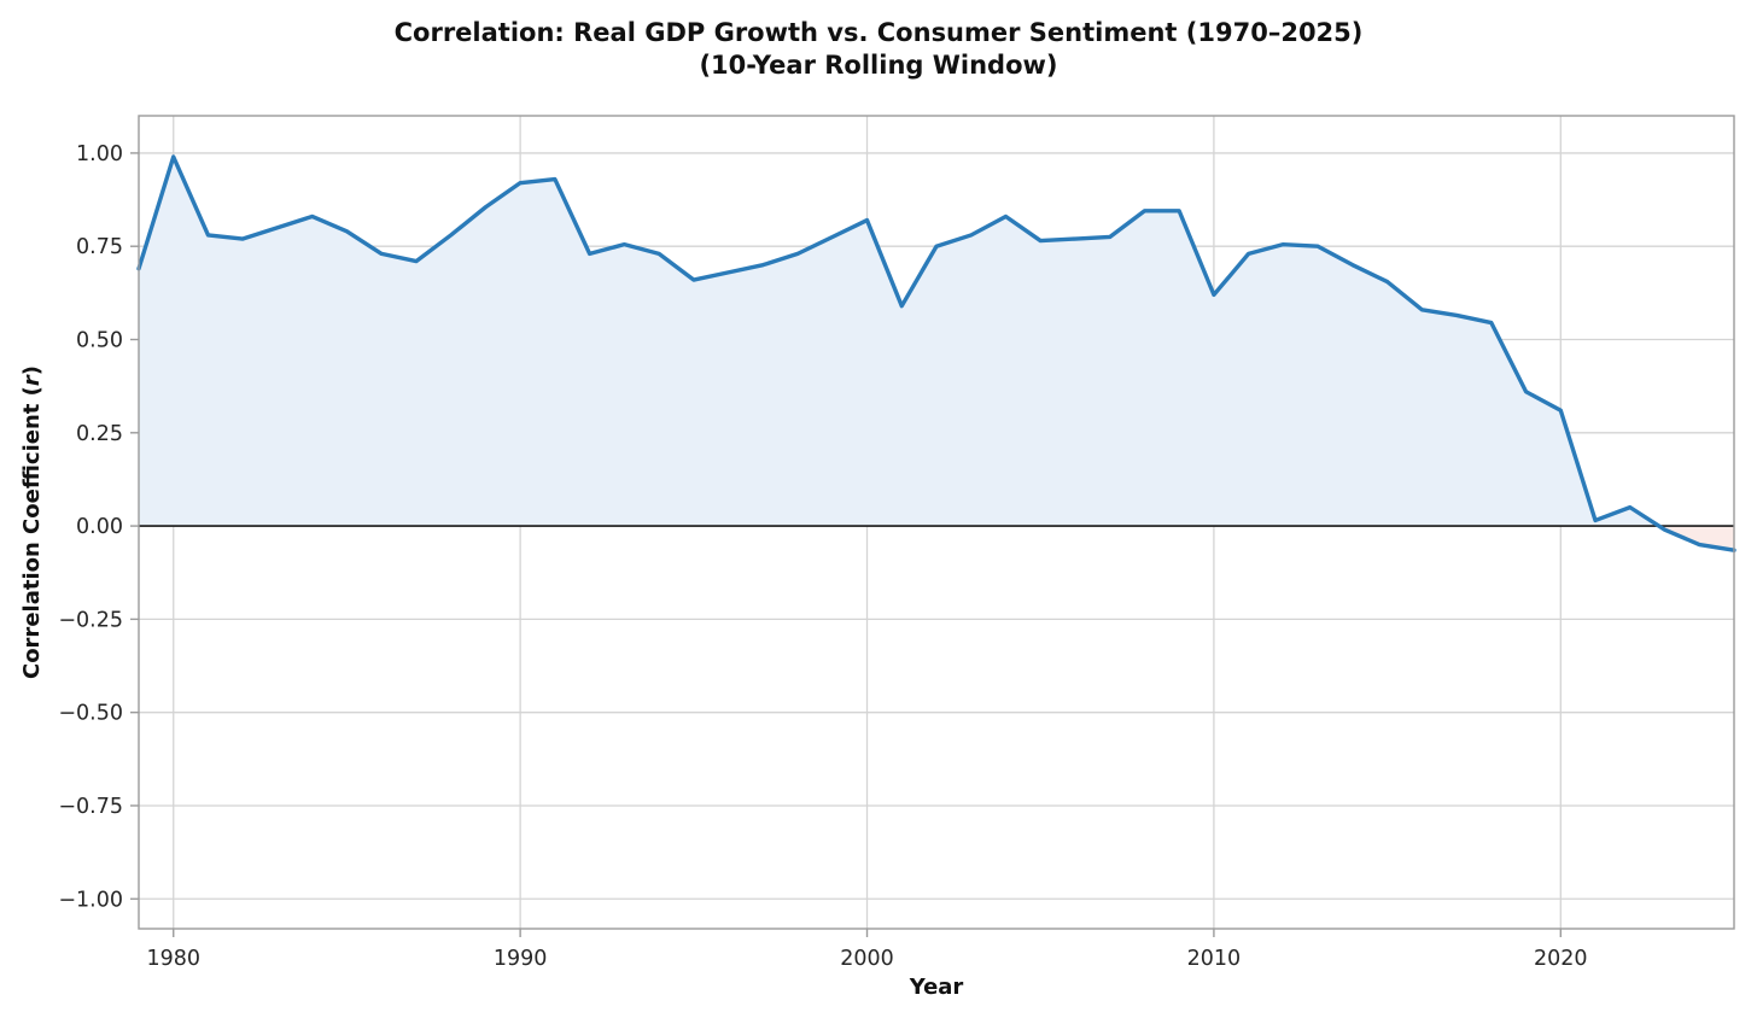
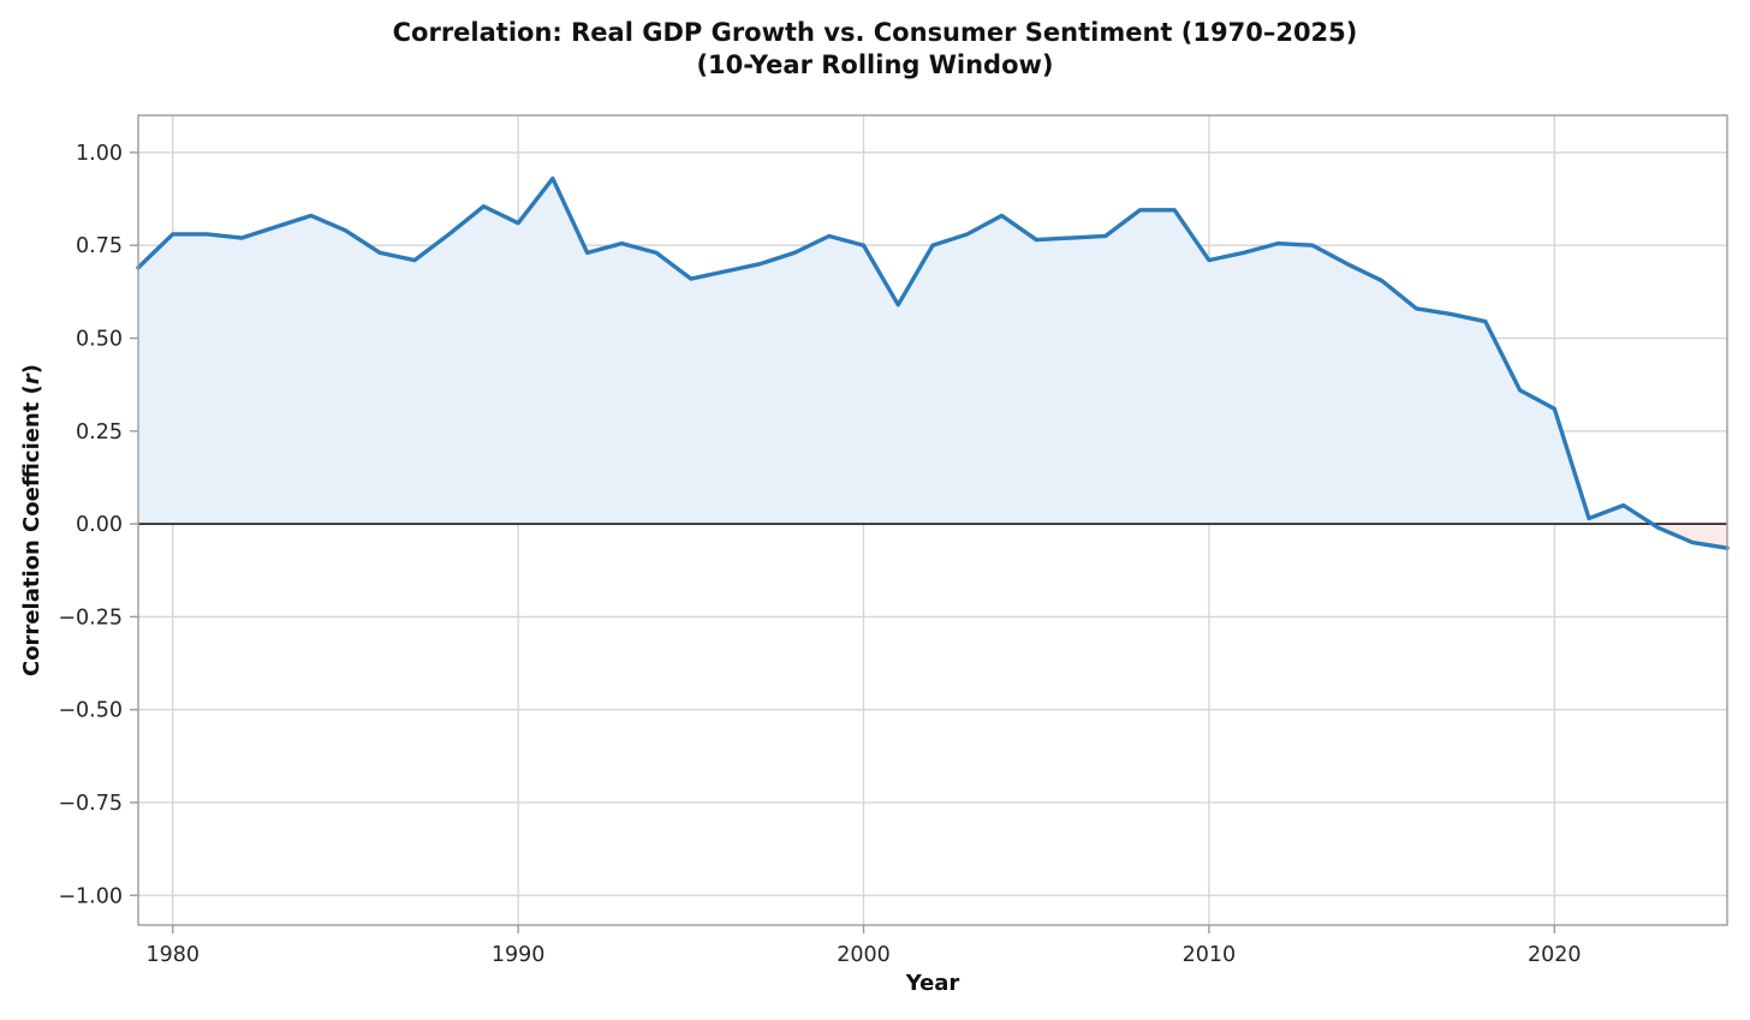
1980: 0.99 -> 0.78
1990: 0.92 -> 0.81
2000: 0.82 -> 0.75
2010: 0.62 -> 0.71
